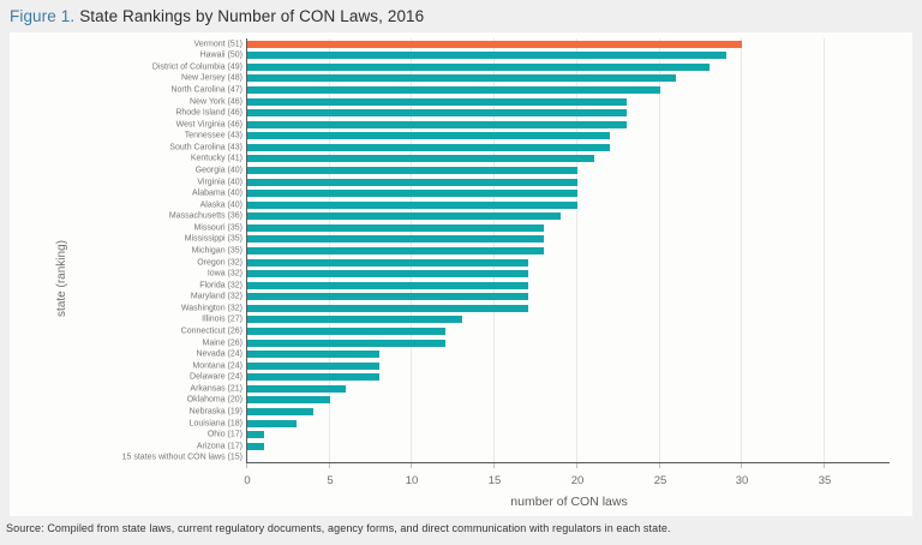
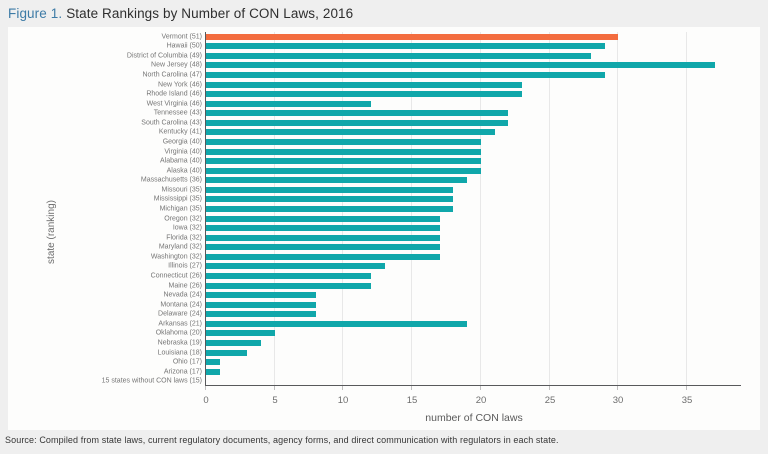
New Jersey (48): 26 -> 37
North Carolina (47): 25 -> 29
West Virginia (46): 23 -> 12
Arkansas (21): 6 -> 19
